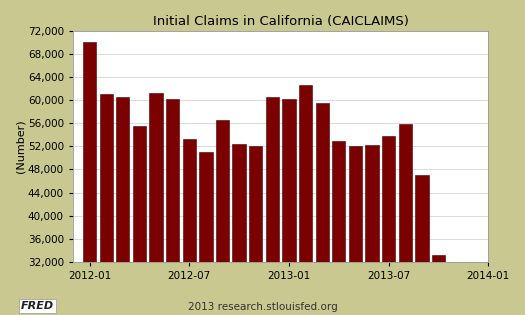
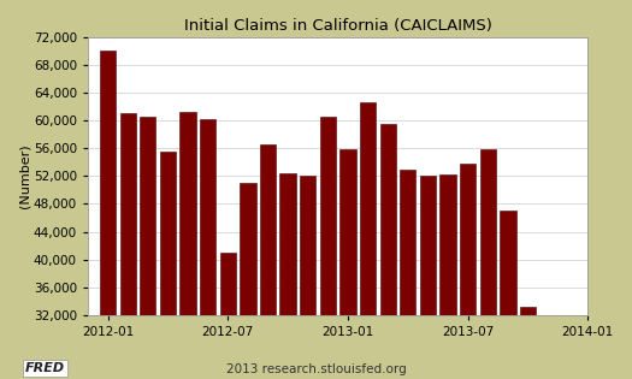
2012-07: 53,200 -> 41,000
2013-01: 60,200 -> 55,800
